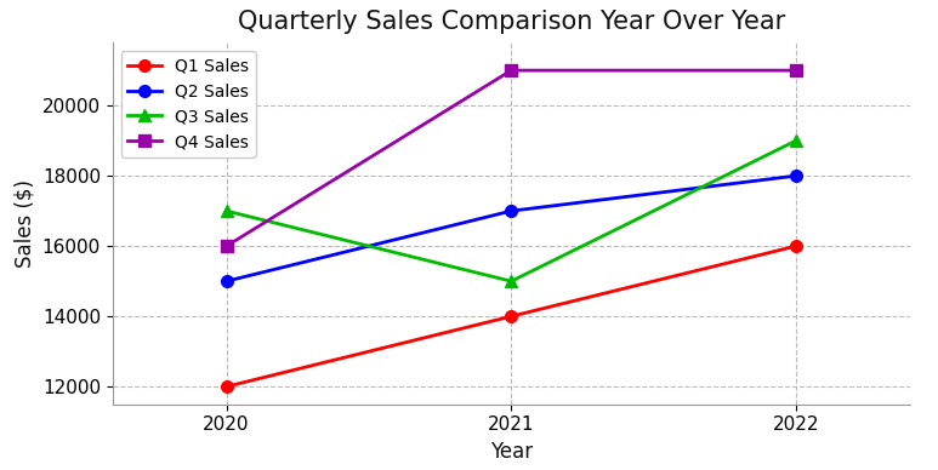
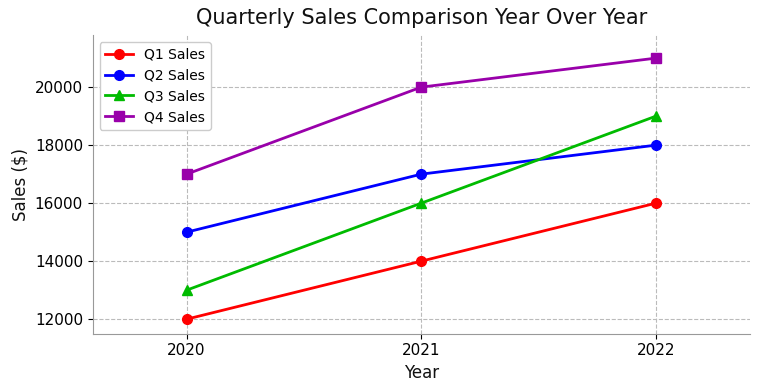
Q3 Sales/2020: 17000 -> 13000
Q4 Sales/2020: 16000 -> 17000
Q3 Sales/2021: 15000 -> 16000
Q4 Sales/2021: 21000 -> 20000
